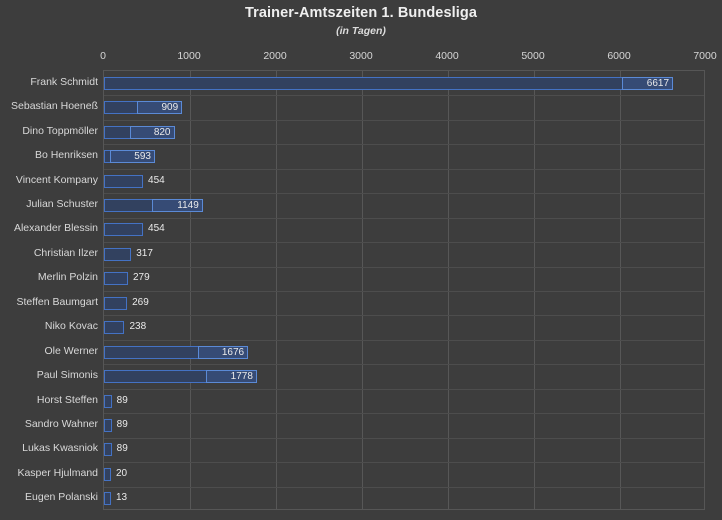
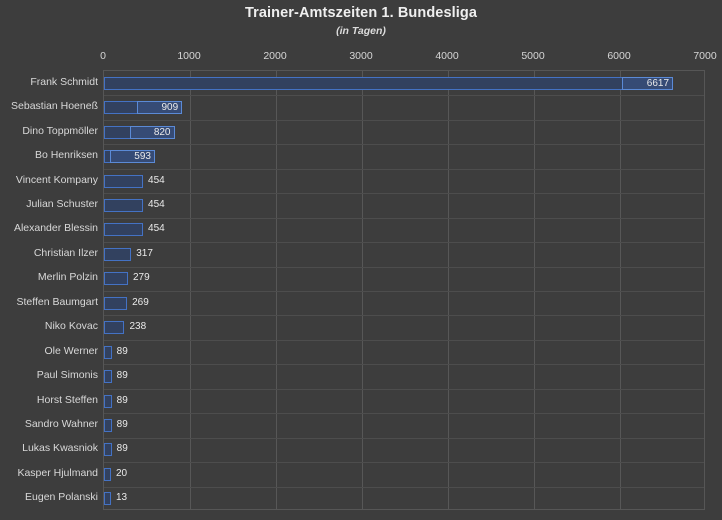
Julian Schuster: 1149 -> 454
Ole Werner: 1676 -> 89
Paul Simonis: 1778 -> 89
